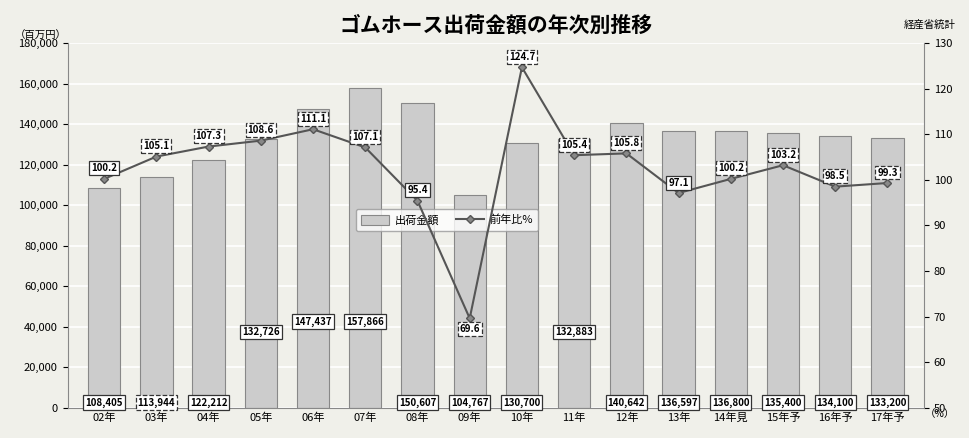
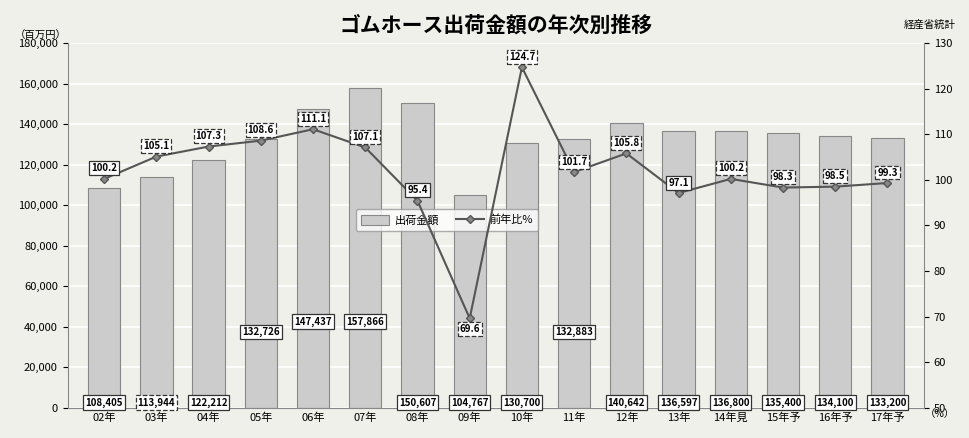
前年比%/11年: 105.4 -> 101.7
前年比%/15年予: 103.2 -> 98.3
